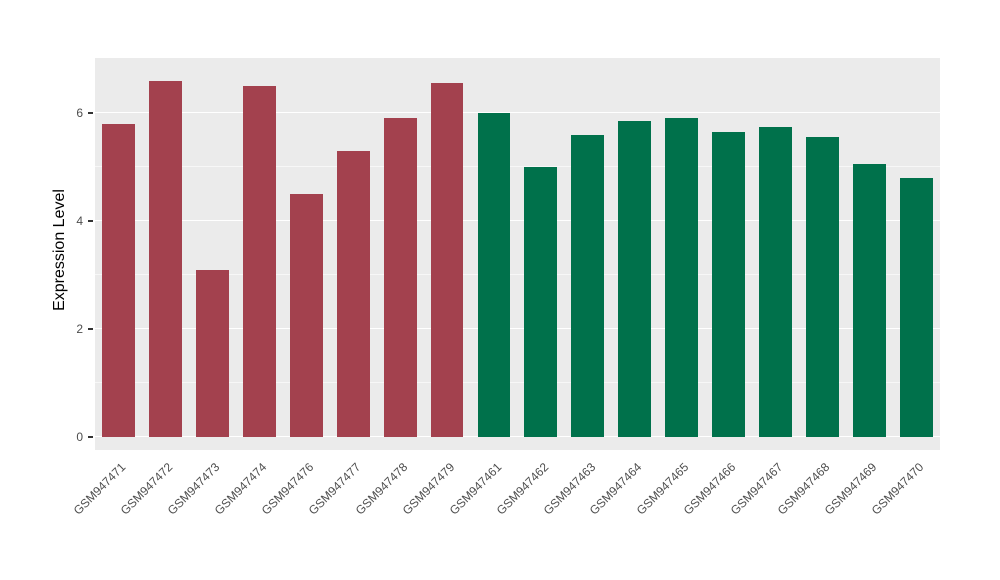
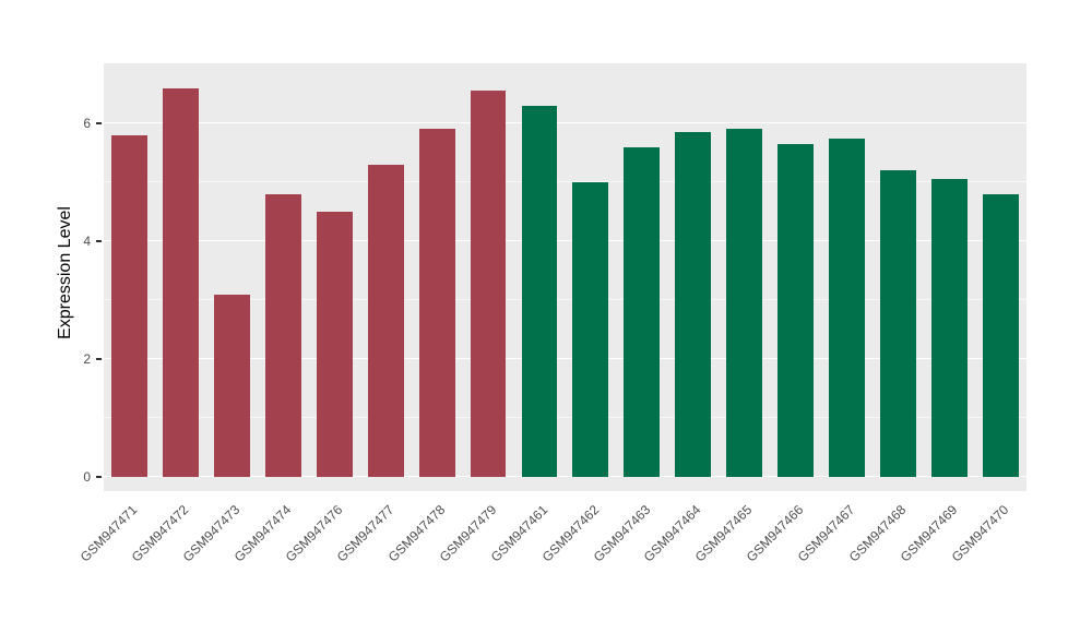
GSM947474: 6.5 -> 4.8
GSM947461: 6.0 -> 6.3
GSM947468: 5.5 -> 5.2
